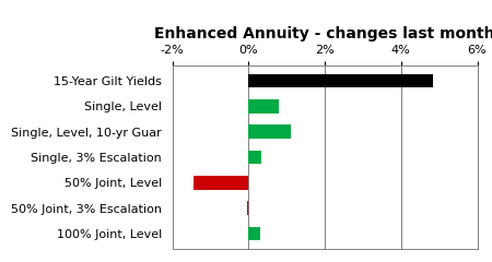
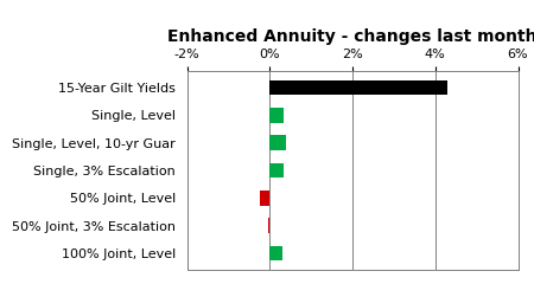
15-Year Gilt Yields: 4.85% -> 4.30%
Single, Level: 0.80% -> 0.35%
Single, Level, 10-yr Guar: 1.10% -> 0.40%
50% Joint, Level: -1.45% -> -0.25%
